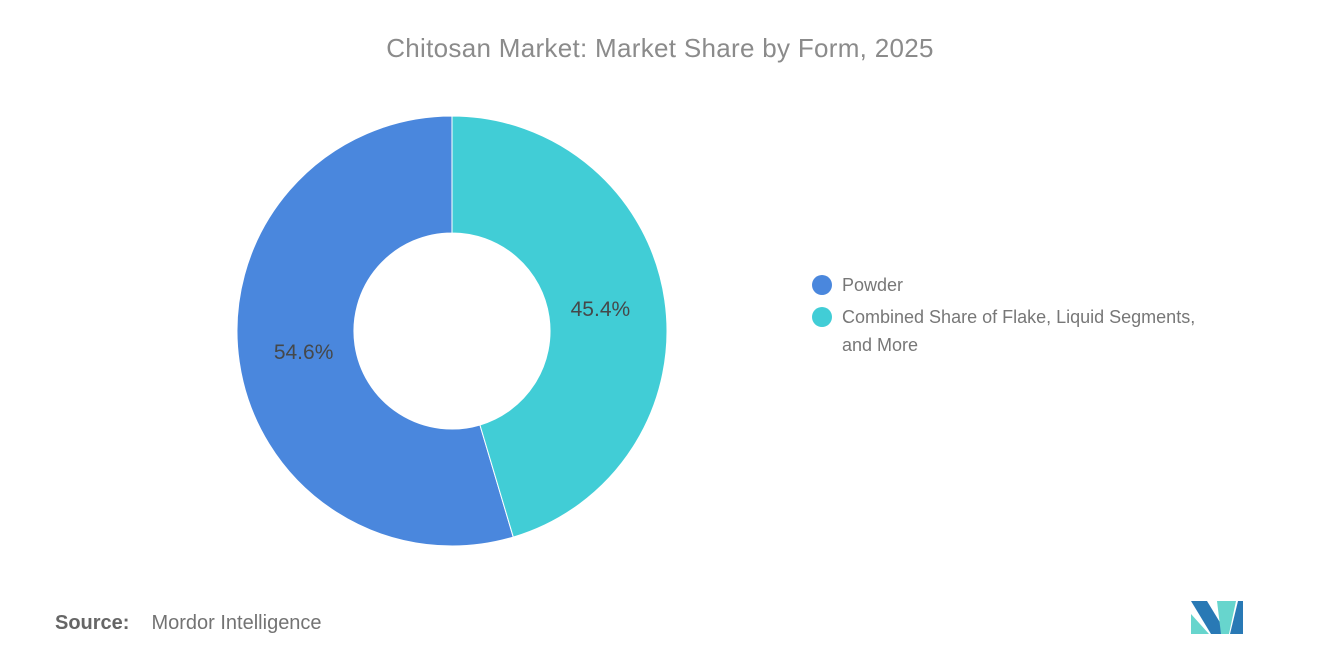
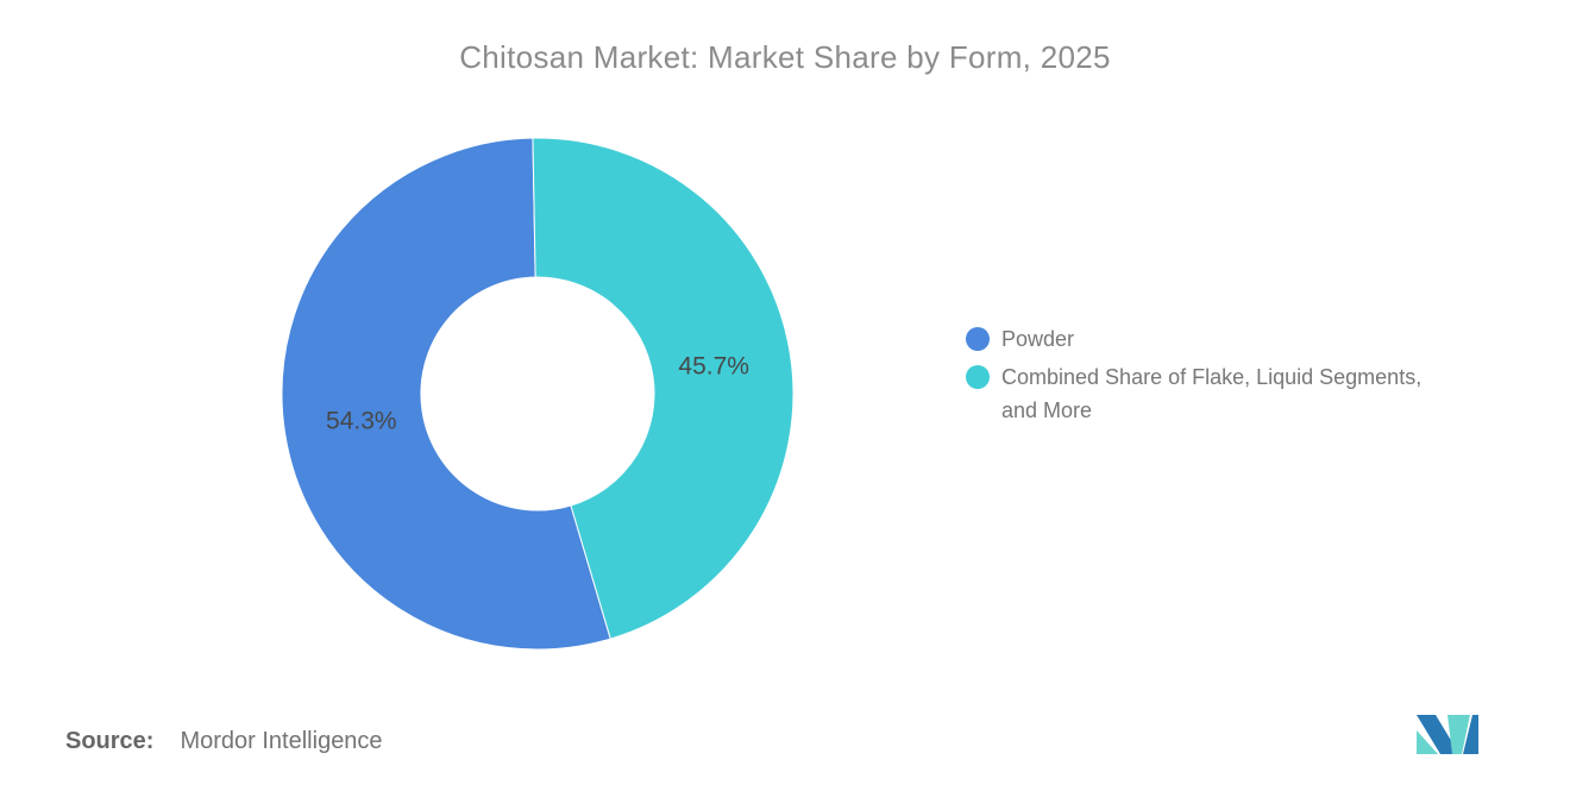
Powder: 54.6% -> 54.3%
Combined Share of Flake, Liquid Segments, and More: 45.4% -> 45.7%
